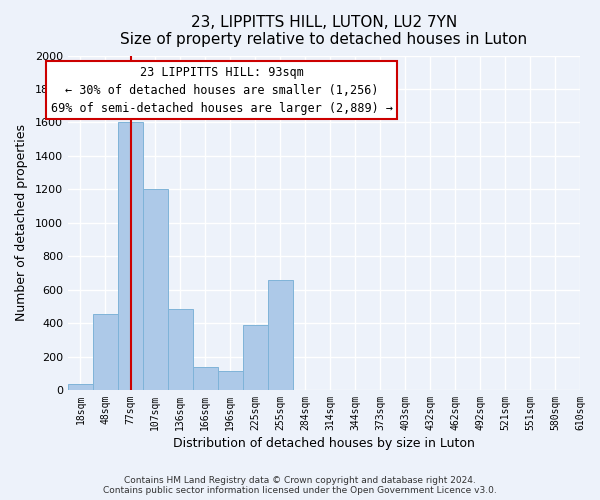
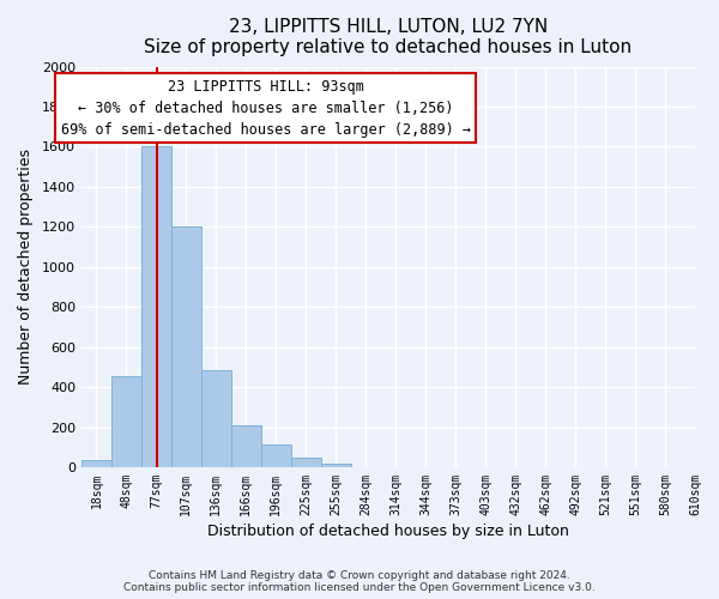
166sqm: 140 -> 210
225sqm: 390 -> 40
255sqm: 660 -> 20
